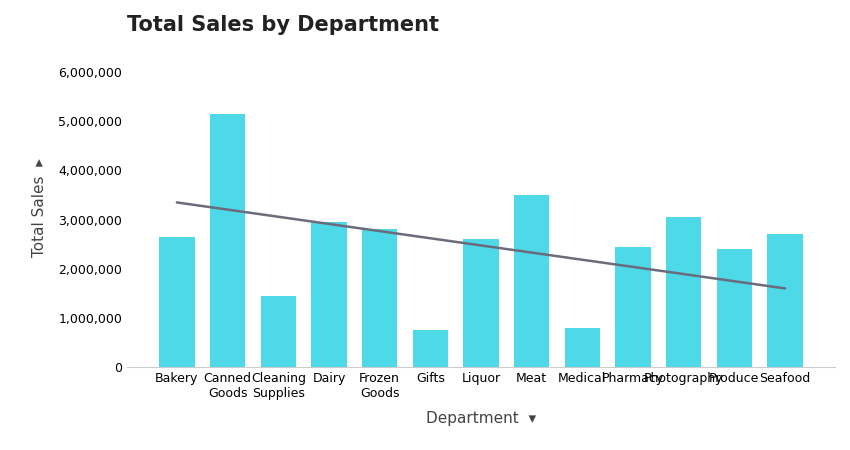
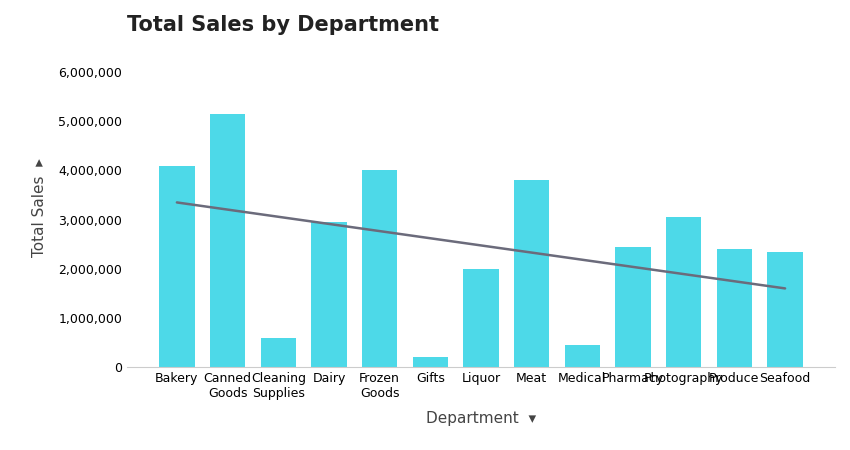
Bakery: 2,650,000 -> 4,100,000
Cleaning Supplies: 1,450,000 -> 600,000
Frozen Goods: 2,800,000 -> 4,000,000
Gifts: 750,000 -> 200,000
Liquor: 2,600,000 -> 2,000,000
Meat: 3,500,000 -> 3,800,000
Medical: 800,000 -> 450,000
Seafood: 2,700,000 -> 2,350,000
